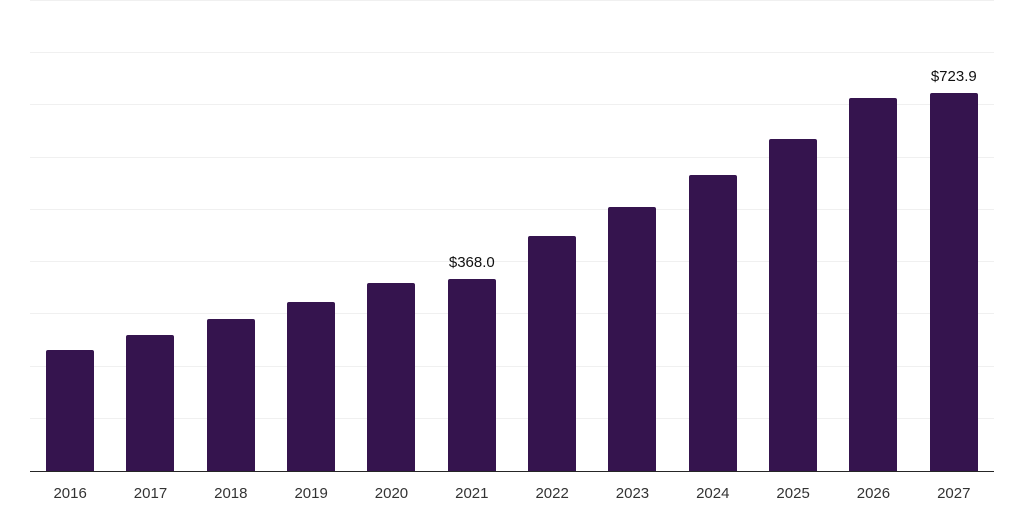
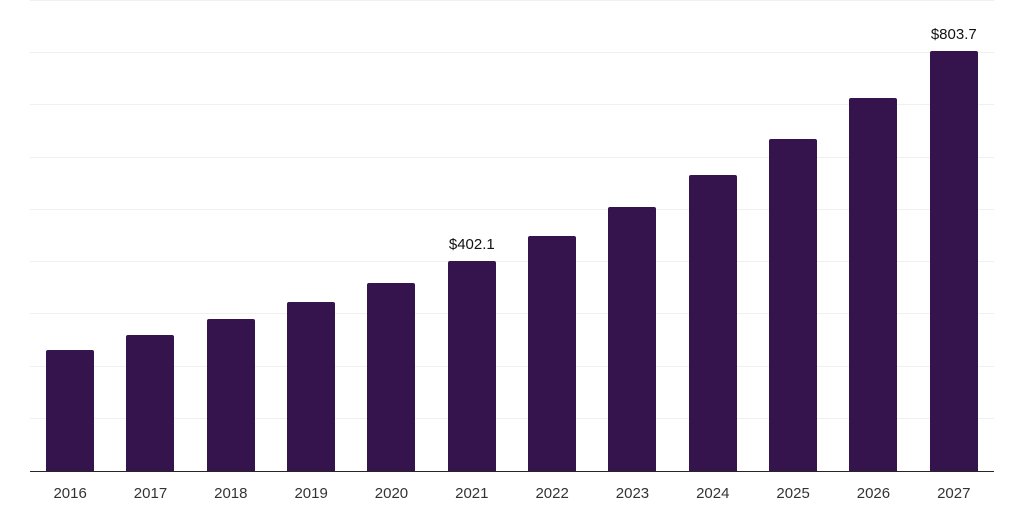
2021: $368.0 -> $402.1
2027: $723.9 -> $803.7
